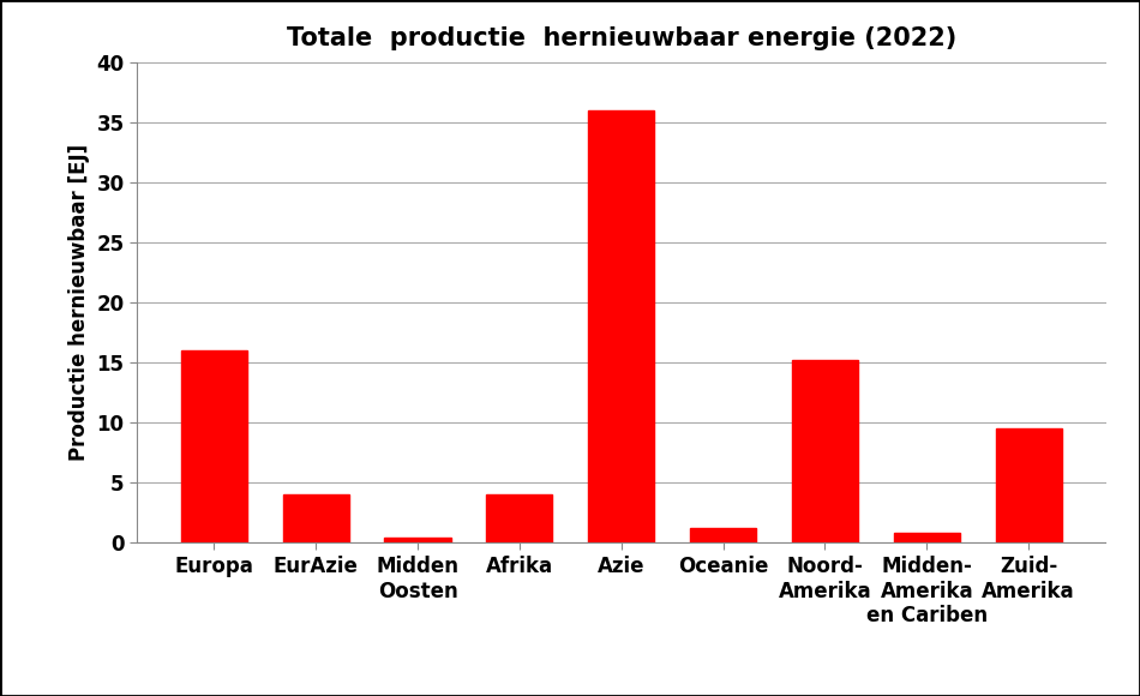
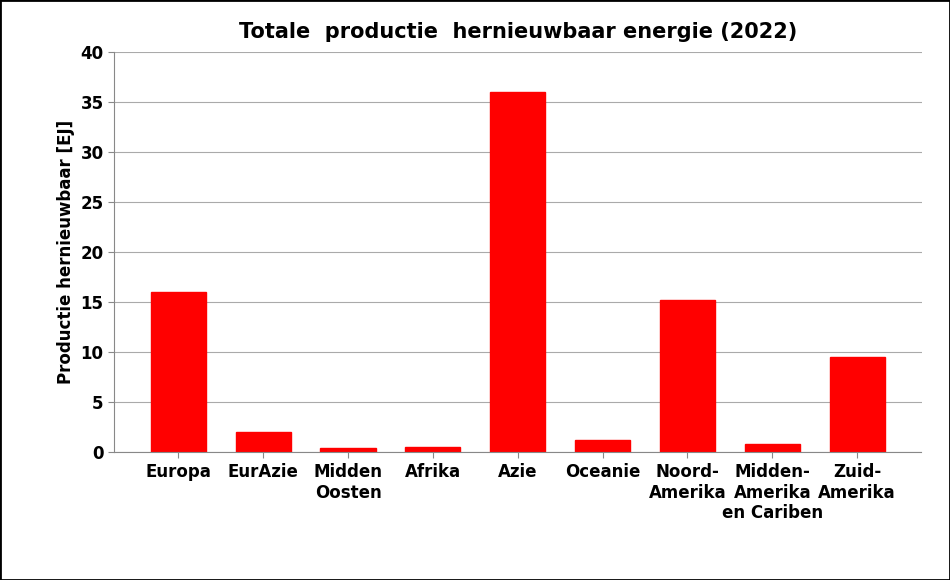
EurAzie: 4.0 -> 2.0
Afrika: 4.0 -> 0.5
